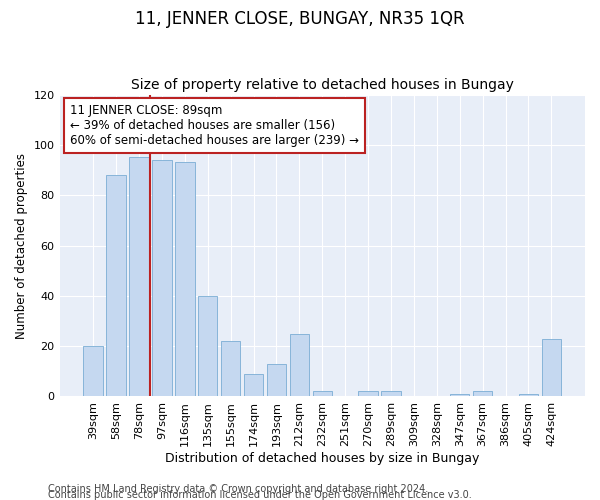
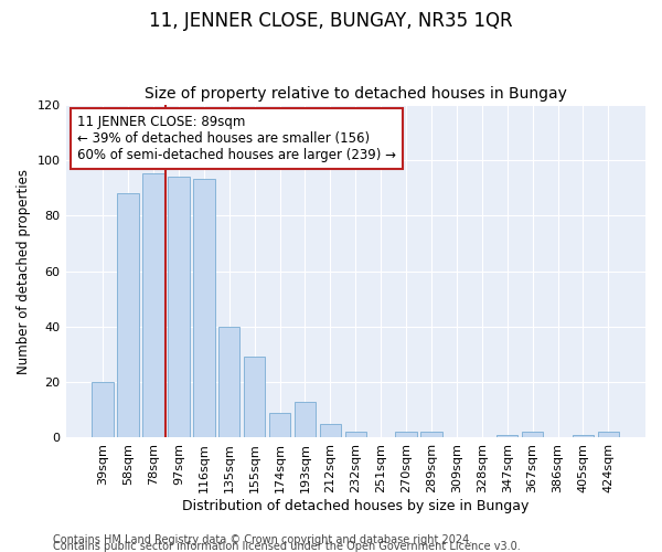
155sqm: 22 -> 29
212sqm: 25 -> 5
424sqm: 23 -> 2
